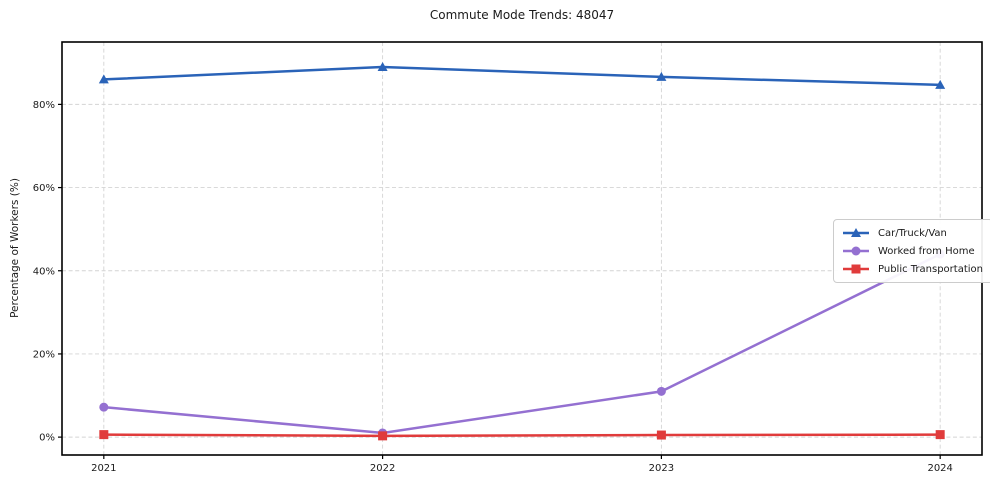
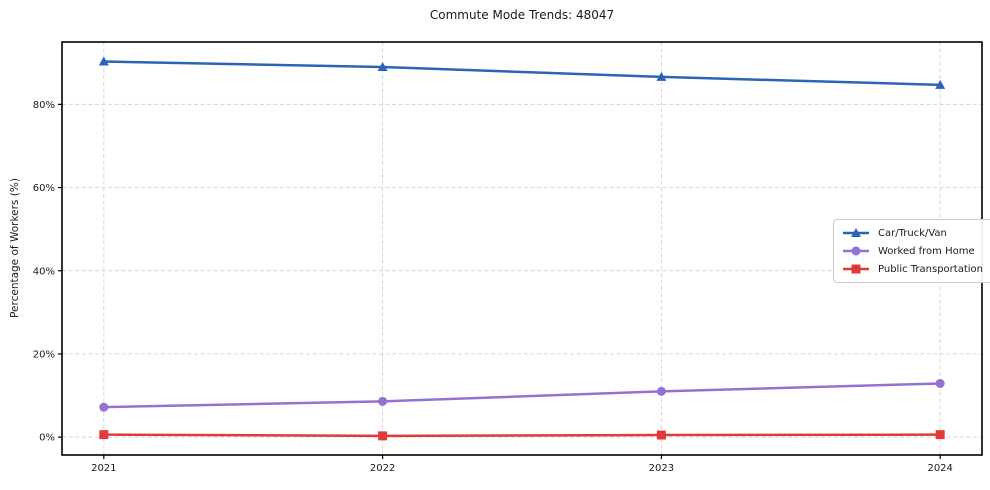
Car/Truck/Van/2021: 86% -> 90%
Worked from Home/2022: 1% -> 9%
Worked from Home/2024: 44% -> 13%
